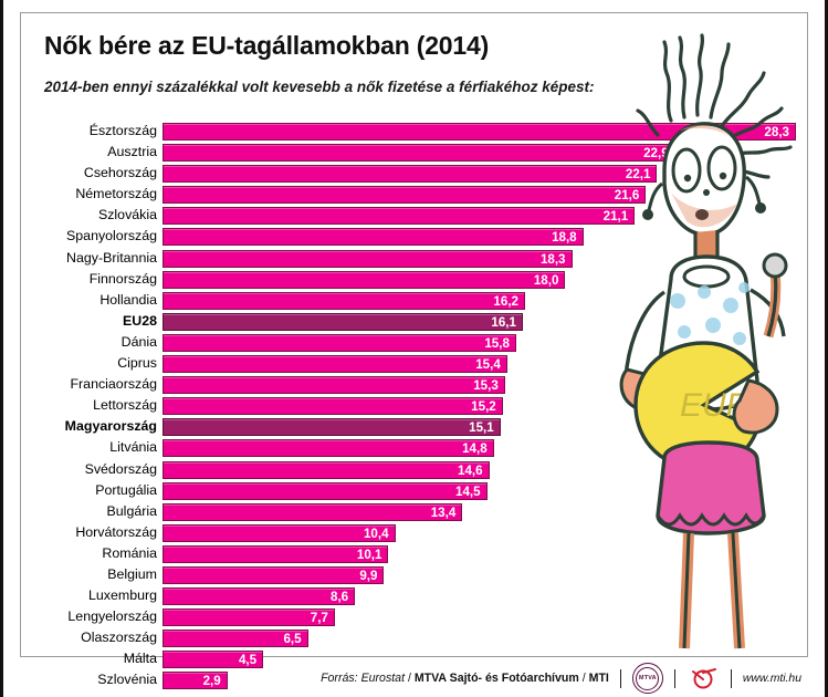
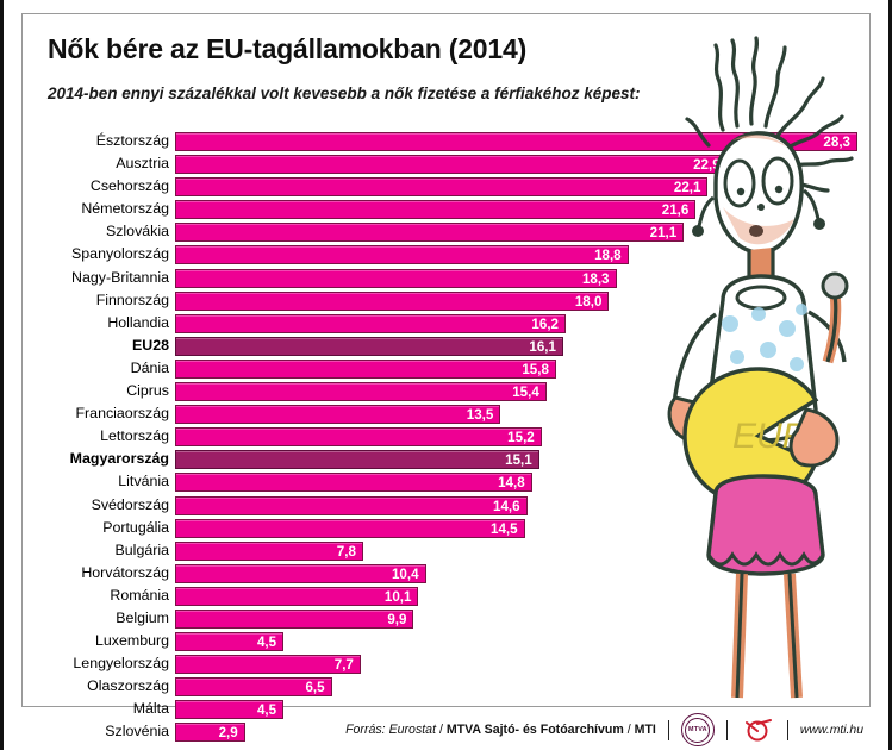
Franciaország: 15,3 -> 13,5
Bulgária: 13,4 -> 7,8
Luxemburg: 8,6 -> 4,5
